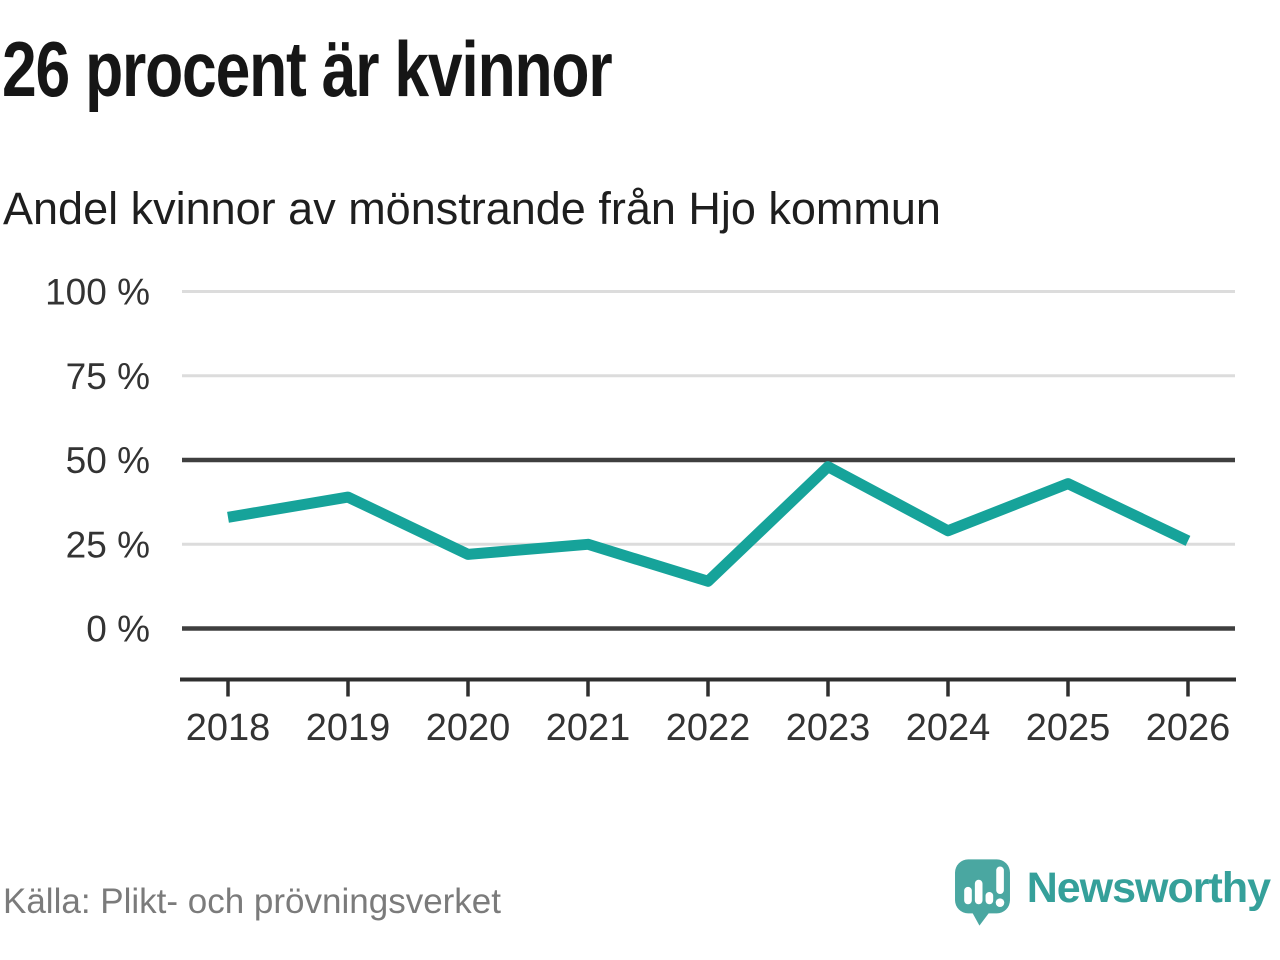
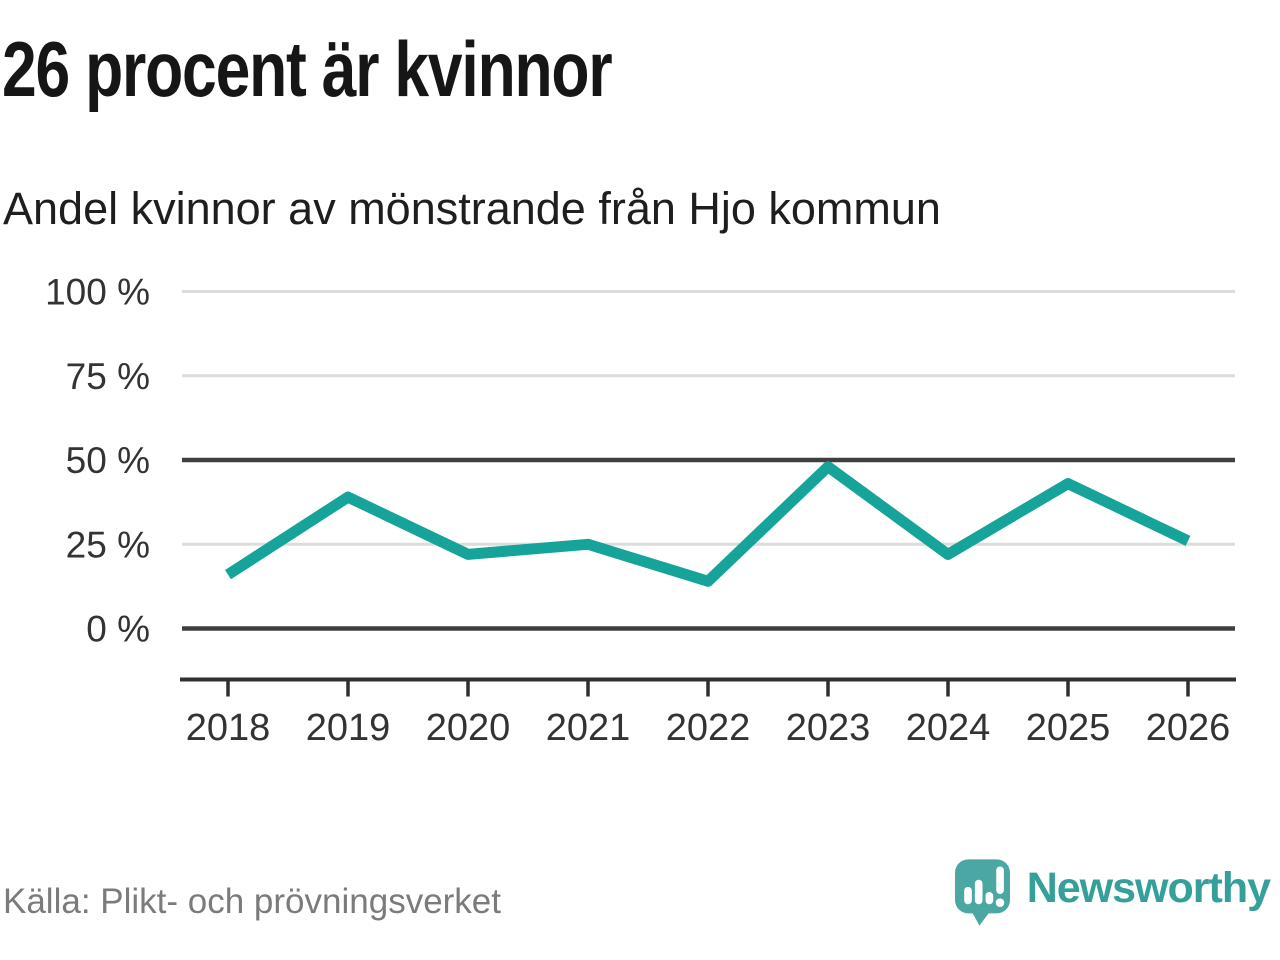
2018: 33% -> 16%
2024: 29% -> 22%
